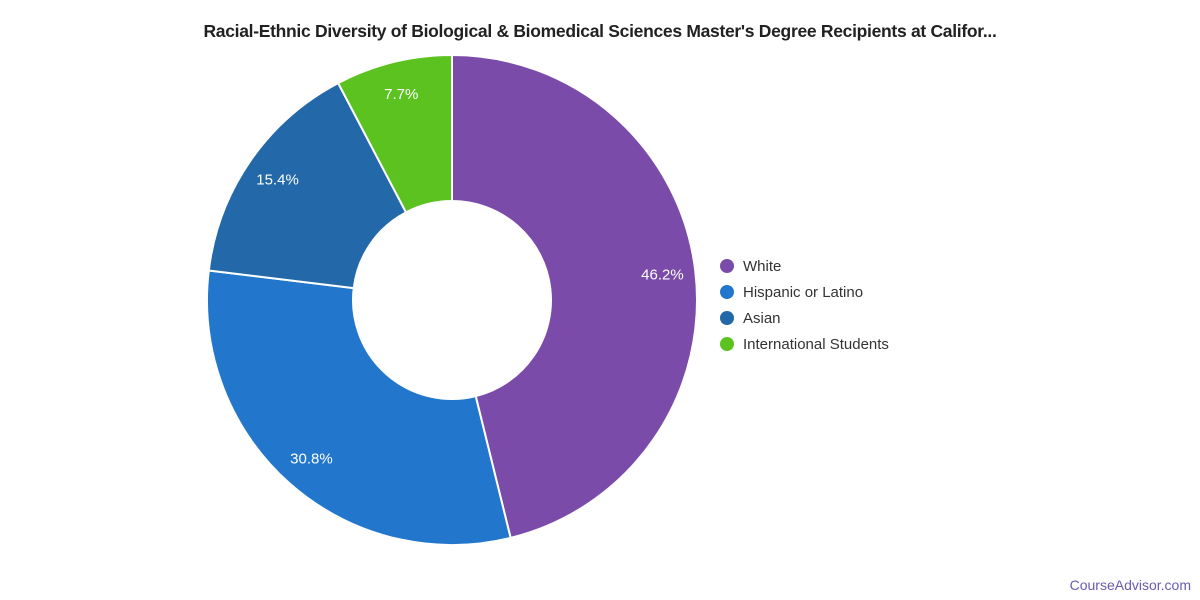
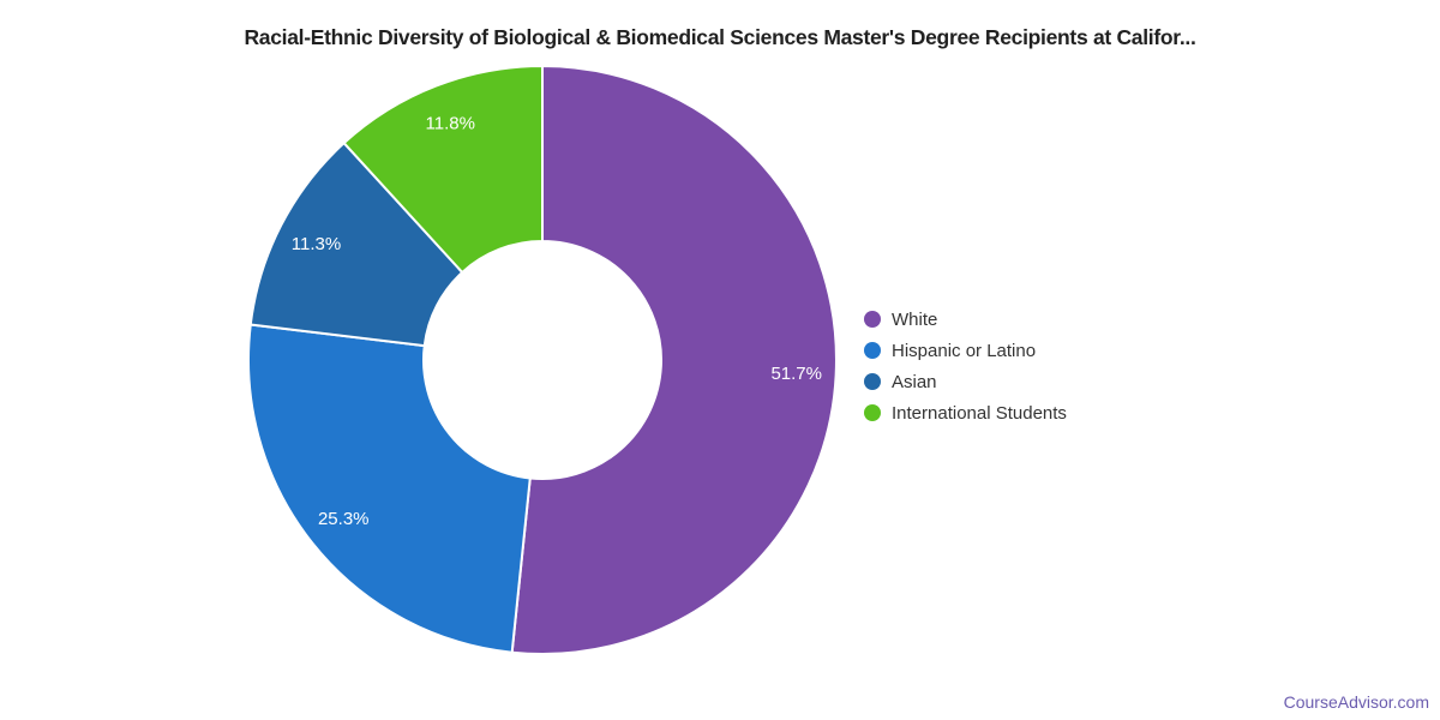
White: 46.2% -> 51.7%
Hispanic or Latino: 30.8% -> 25.3%
Asian: 15.4% -> 11.3%
International Students: 7.7% -> 11.8%
